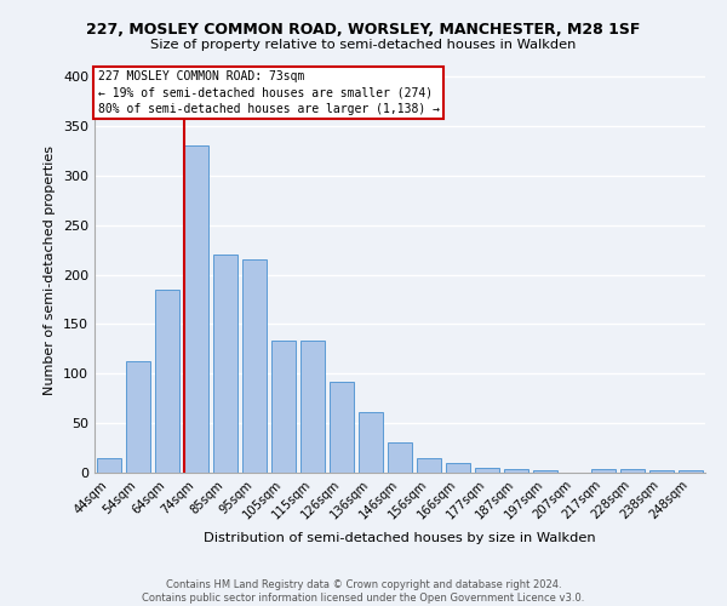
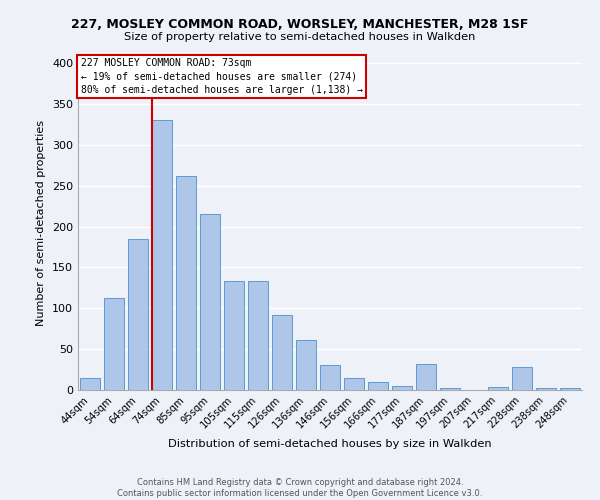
85sqm: 220 -> 262
187sqm: 4 -> 32
228sqm: 4 -> 28
